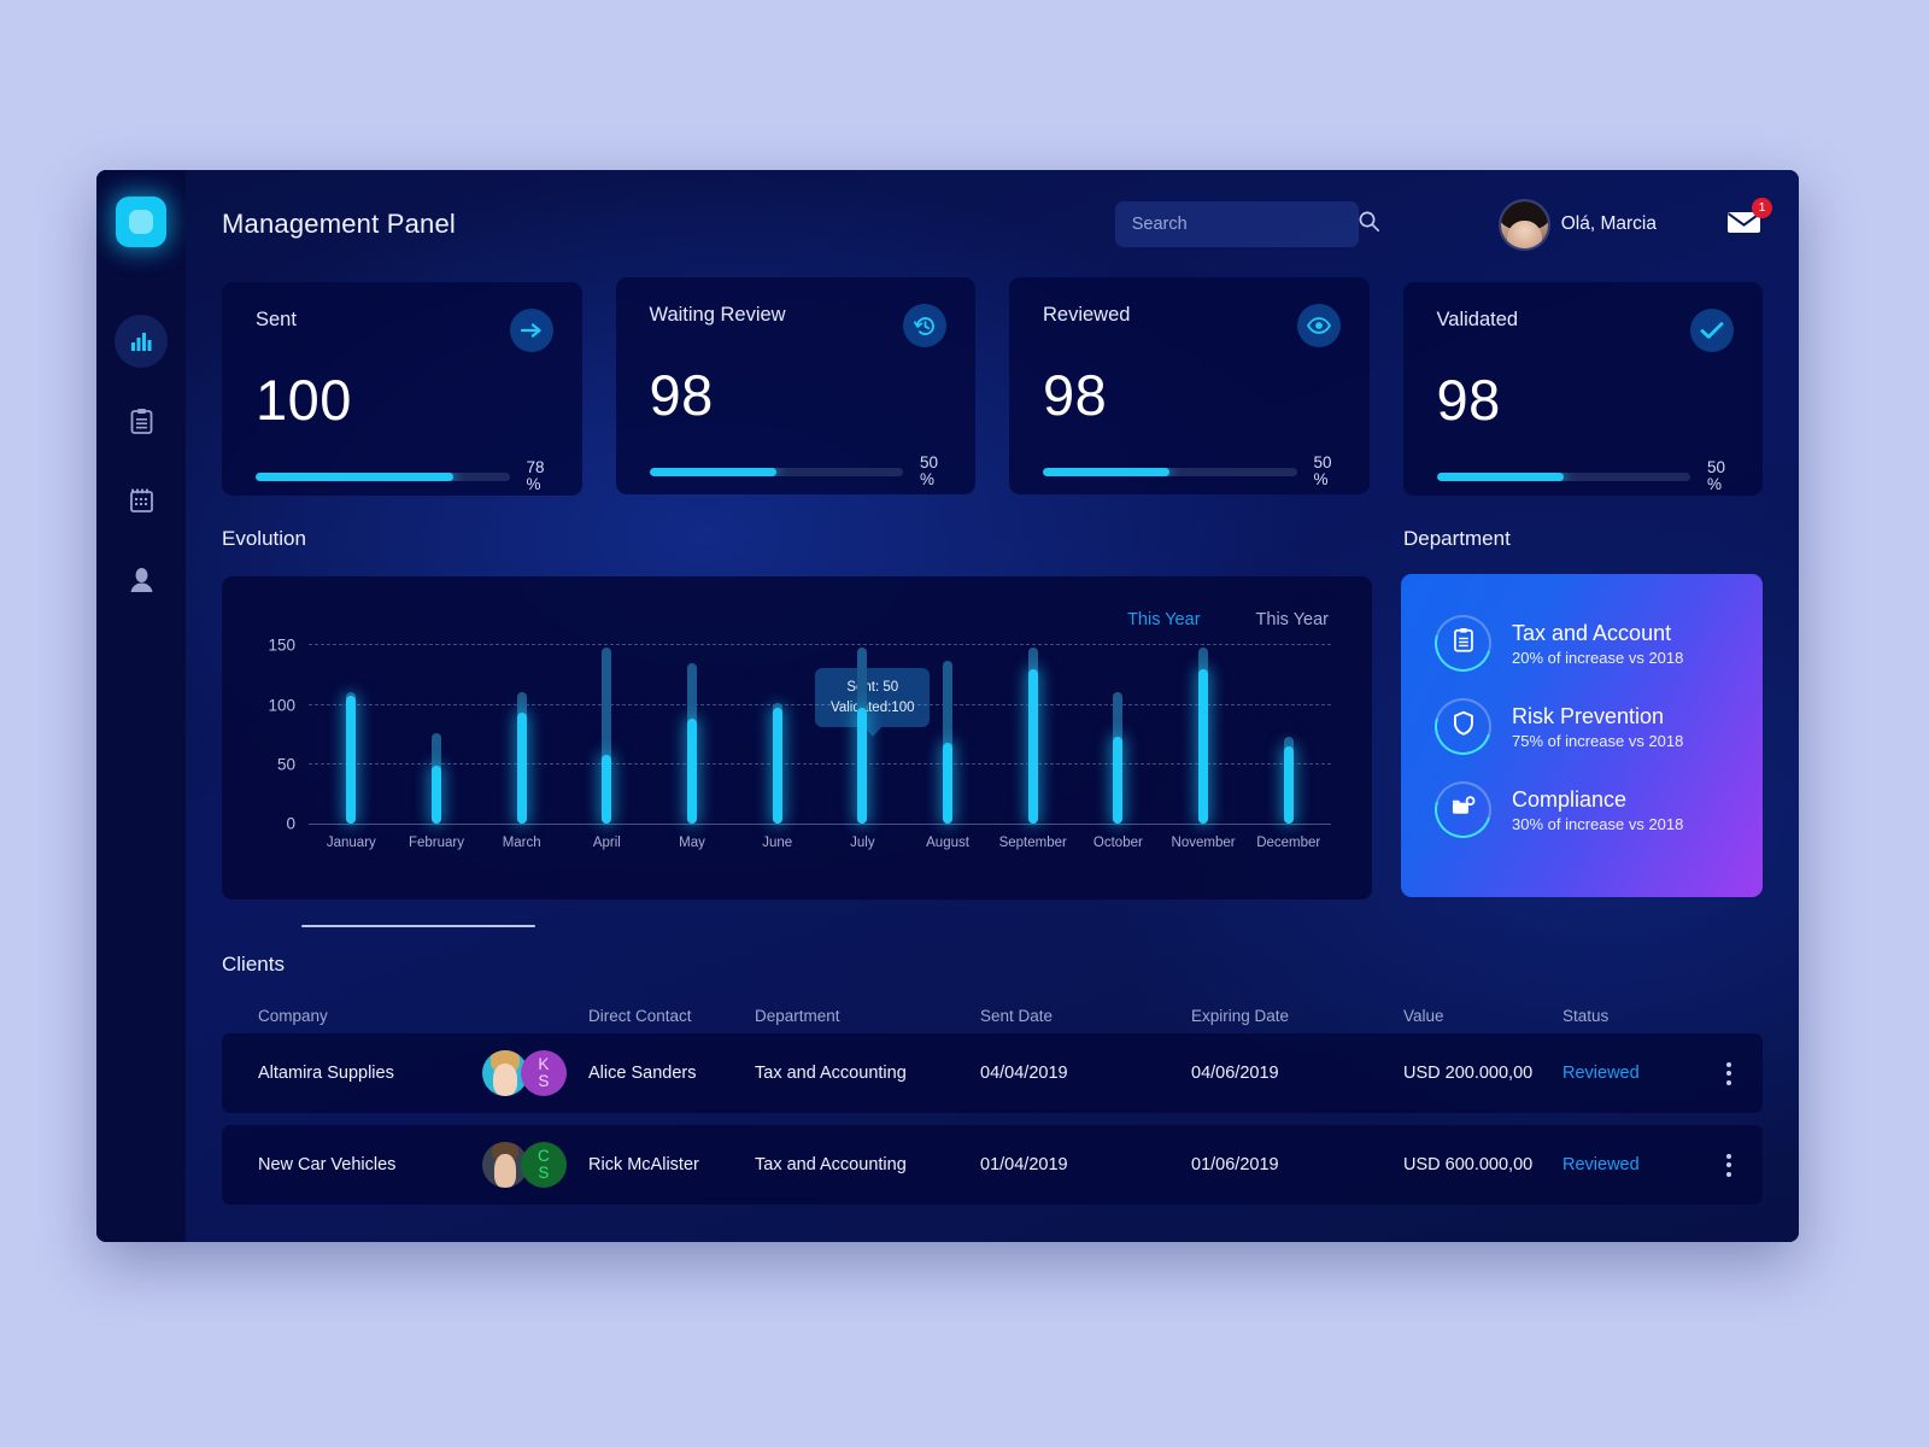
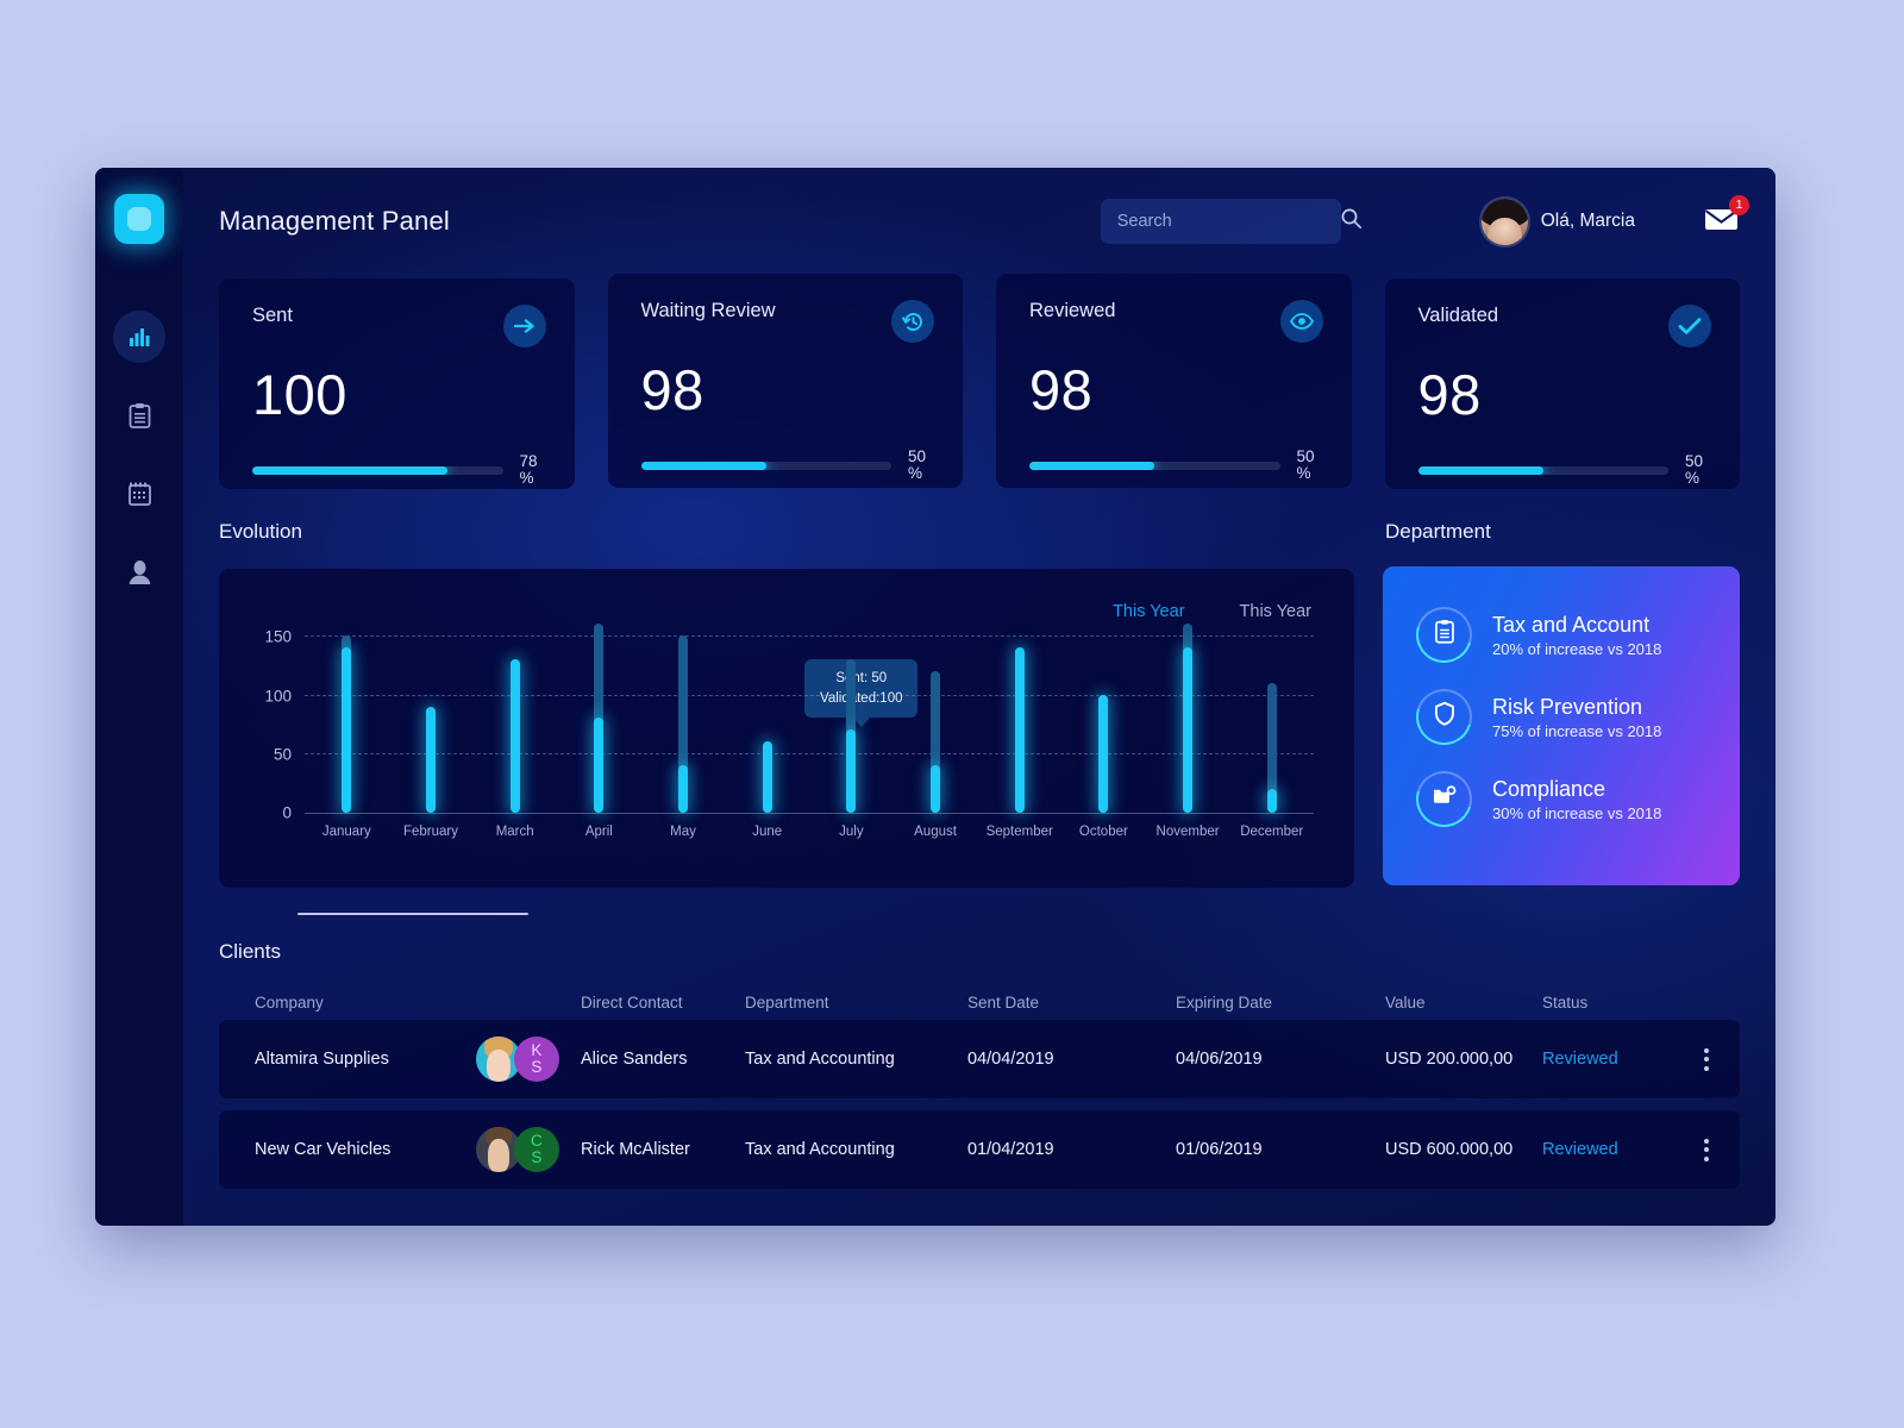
Sent/January: 110 -> 150
Validated/January: 110 -> 140
Validated/February: 50 -> 90
Sent/March: 110 -> 130
Validated/March: 90 -> 130
Sent/April: 150 -> 160
Validated/April: 60 -> 80
Sent/May: 130 -> 150
Validated/May: 90 -> 40
Sent/June: 100 -> 50
Validated/June: 100 -> 60
Sent/July: 150 -> 130
Validated/July: 100 -> 70
Sent/August: 140 -> 120
Validated/August: 70 -> 40
Sent/September: 150 -> 130
Validated/September: 130 -> 140
Sent/October: 110 -> 100
Validated/October: 70 -> 100
Sent/November: 150 -> 160
Validated/November: 130 -> 140
Sent/December: 70 -> 110
Validated/December: 60 -> 20
